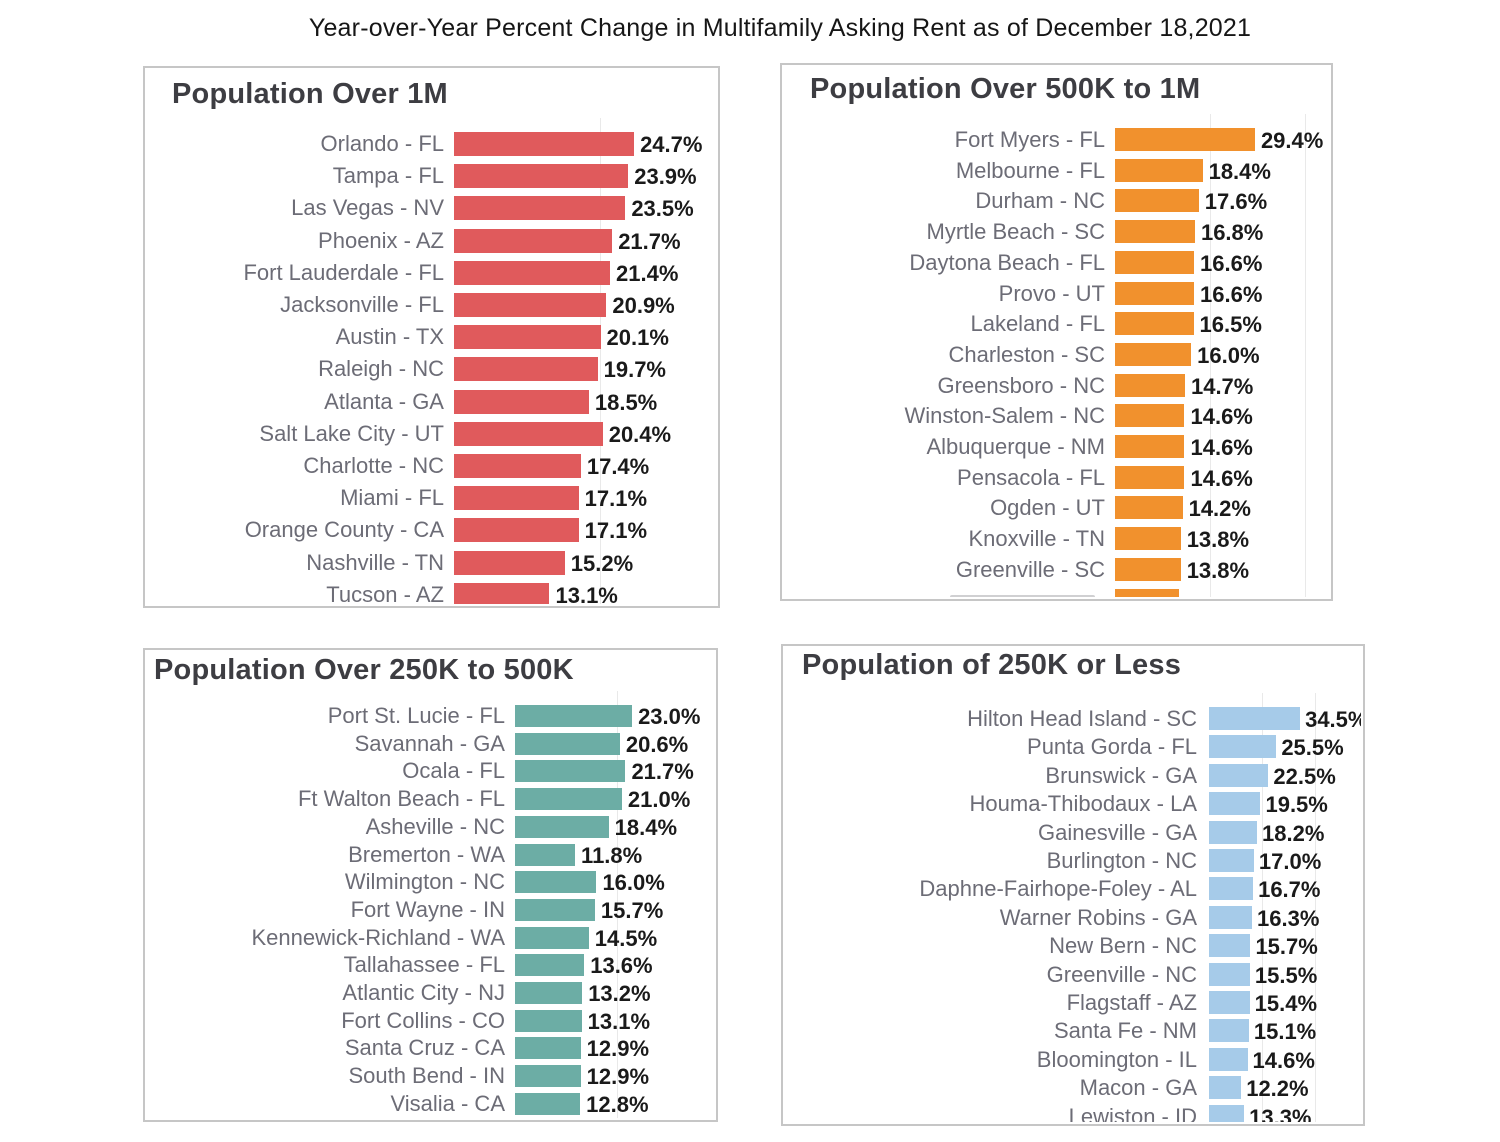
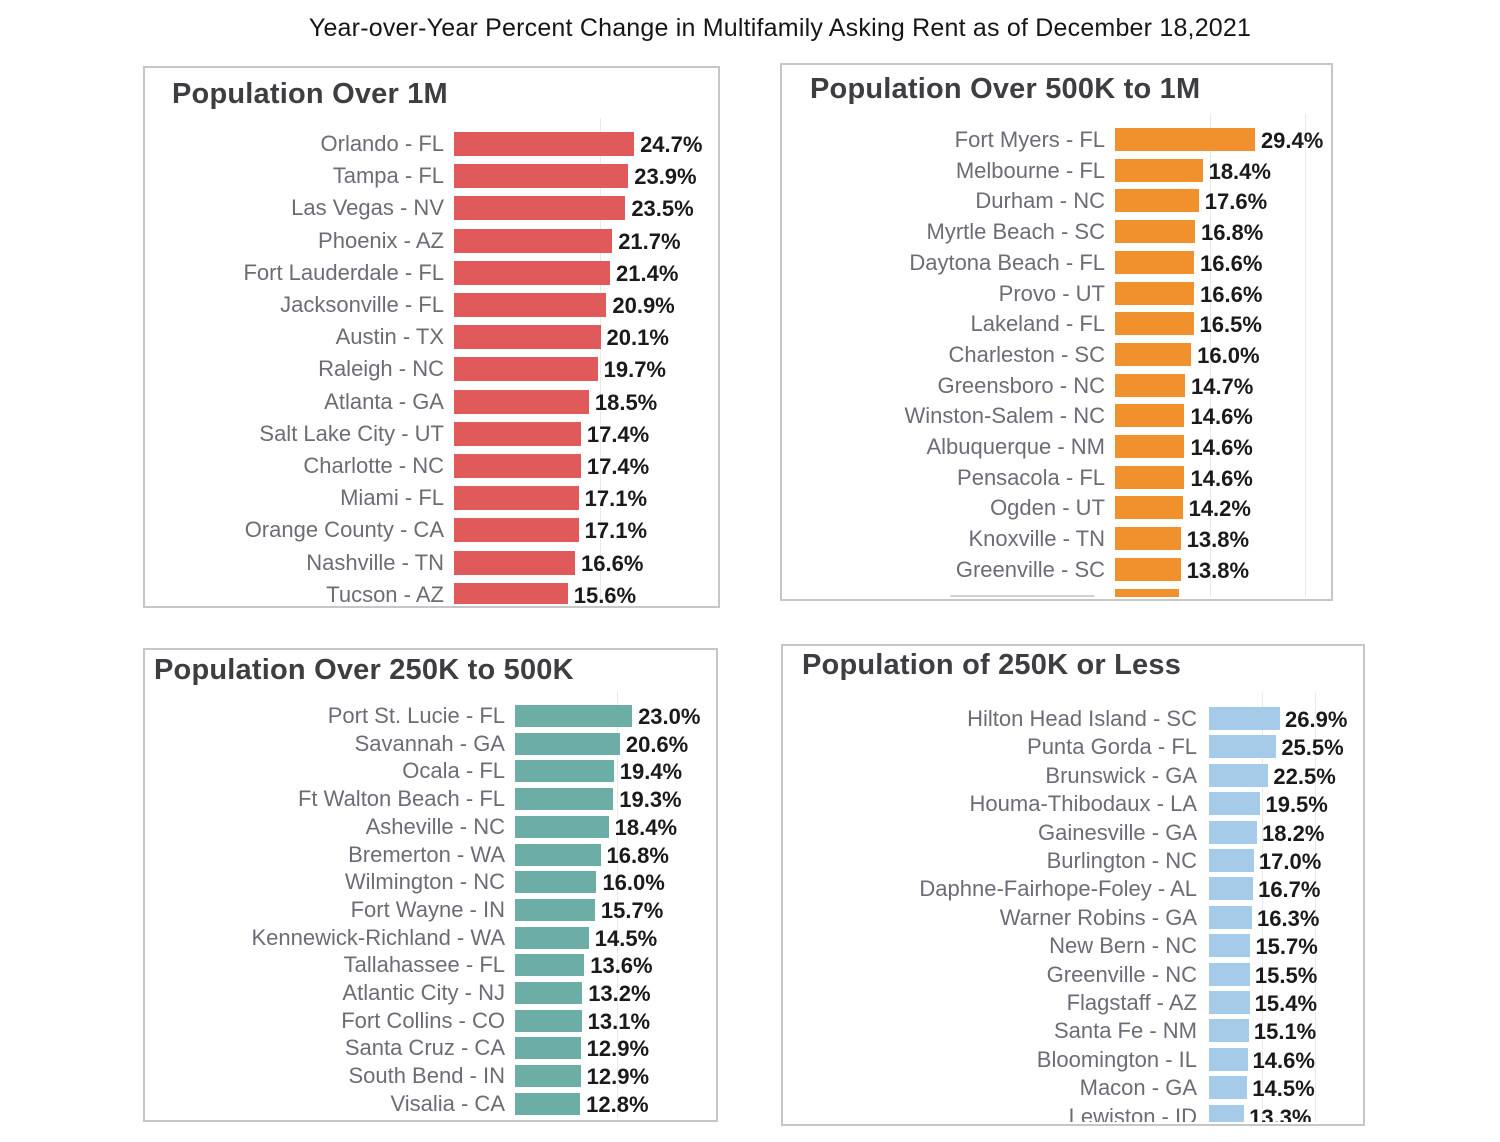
Population Over 1M/Salt Lake City - UT: 20.4% -> 17.4%
Population Over 1M/Nashville - TN: 15.2% -> 16.6%
Population Over 1M/Tucson - AZ: 13.1% -> 15.6%
Population Over 250K to 500K/Ocala - FL: 21.7% -> 19.4%
Population Over 250K to 500K/Ft Walton Beach - FL: 21.0% -> 19.3%
Population Over 250K to 500K/Bremerton - WA: 11.8% -> 16.8%
Population of 250K or Less/Hilton Head Island - SC: 34.5% -> 26.9%
Population of 250K or Less/Macon - GA: 12.2% -> 14.5%
